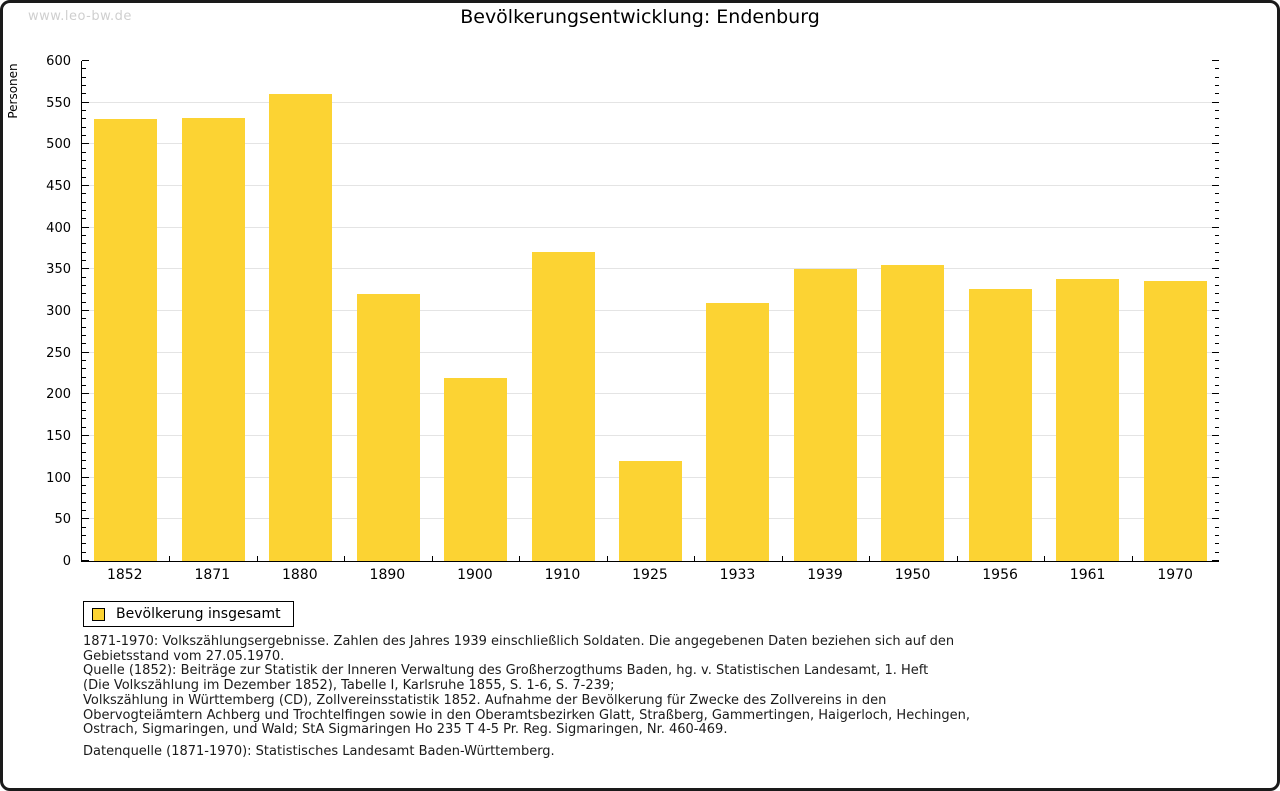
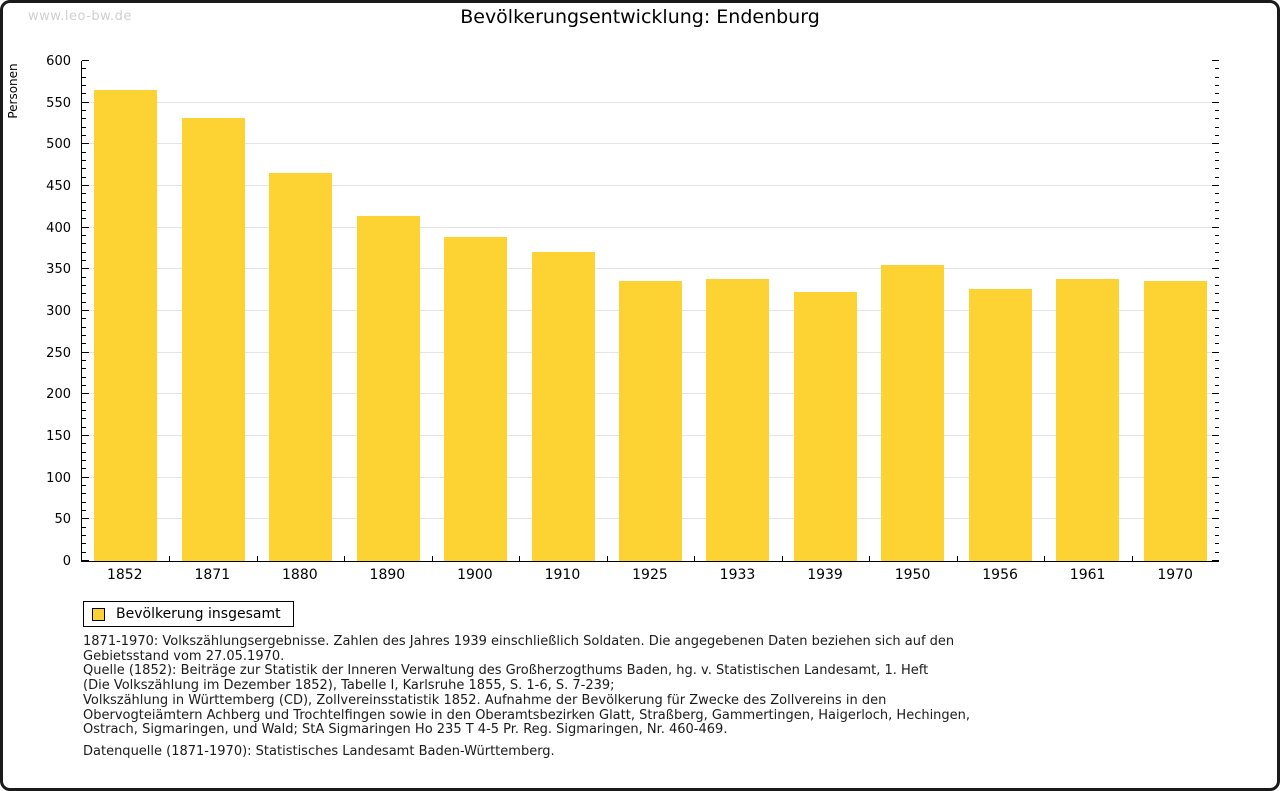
1852: 530 -> 560
1880: 560 -> 470
1890: 320 -> 410
1900: 220 -> 390
1925: 120 -> 340
1933: 310 -> 340
1939: 350 -> 320
